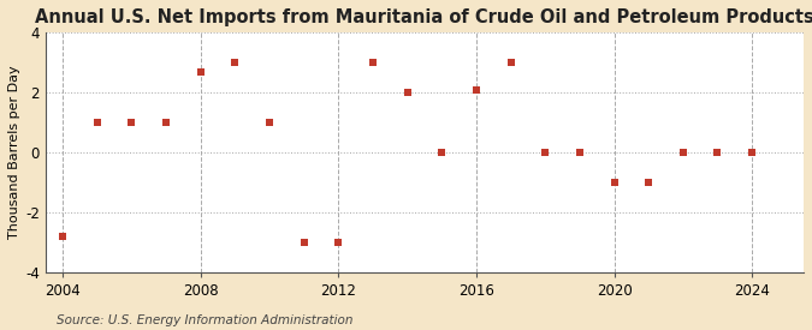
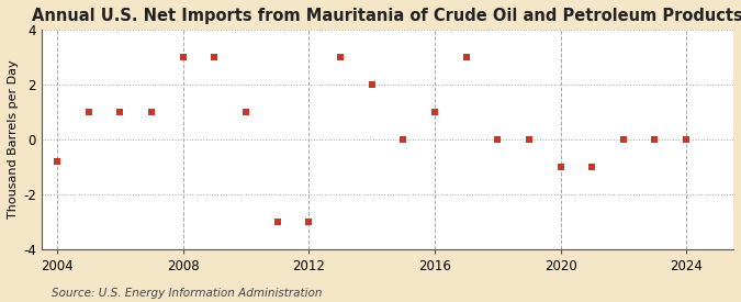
2004: -2.8 -> -0.8
2008: 2.7 -> 3.0
2016: 2.1 -> 1.0
